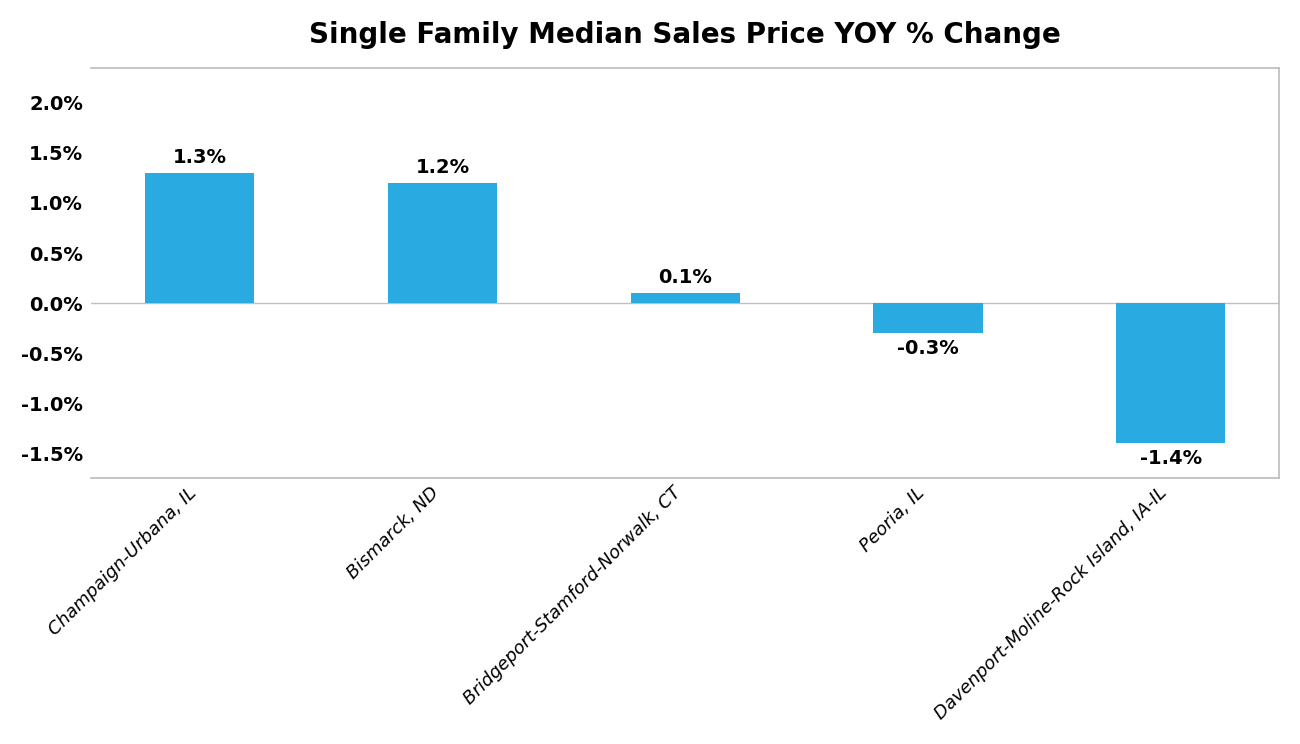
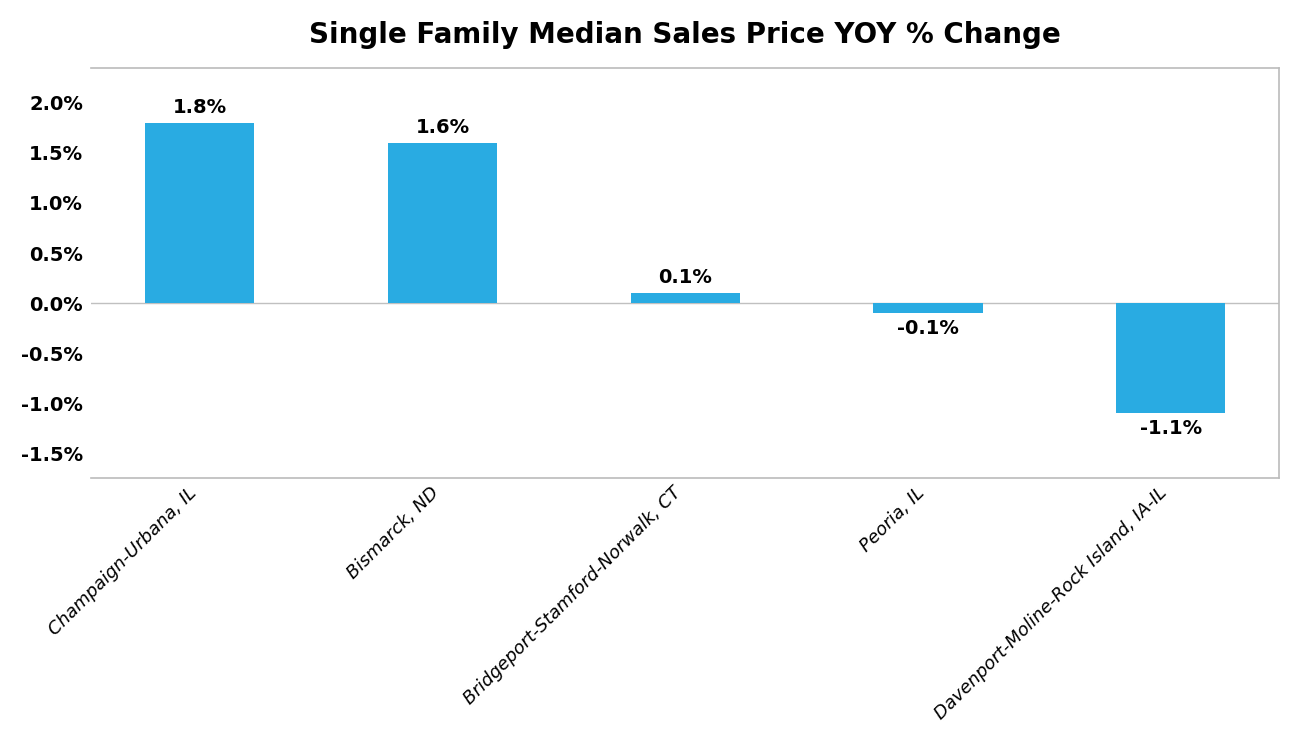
Champaign-Urbana, IL: 1.3% -> 1.8%
Bismarck, ND: 1.2% -> 1.6%
Peoria, IL: -0.3% -> -0.1%
Davenport-Moline-Rock Island, IA-IL: -1.4% -> -1.1%
